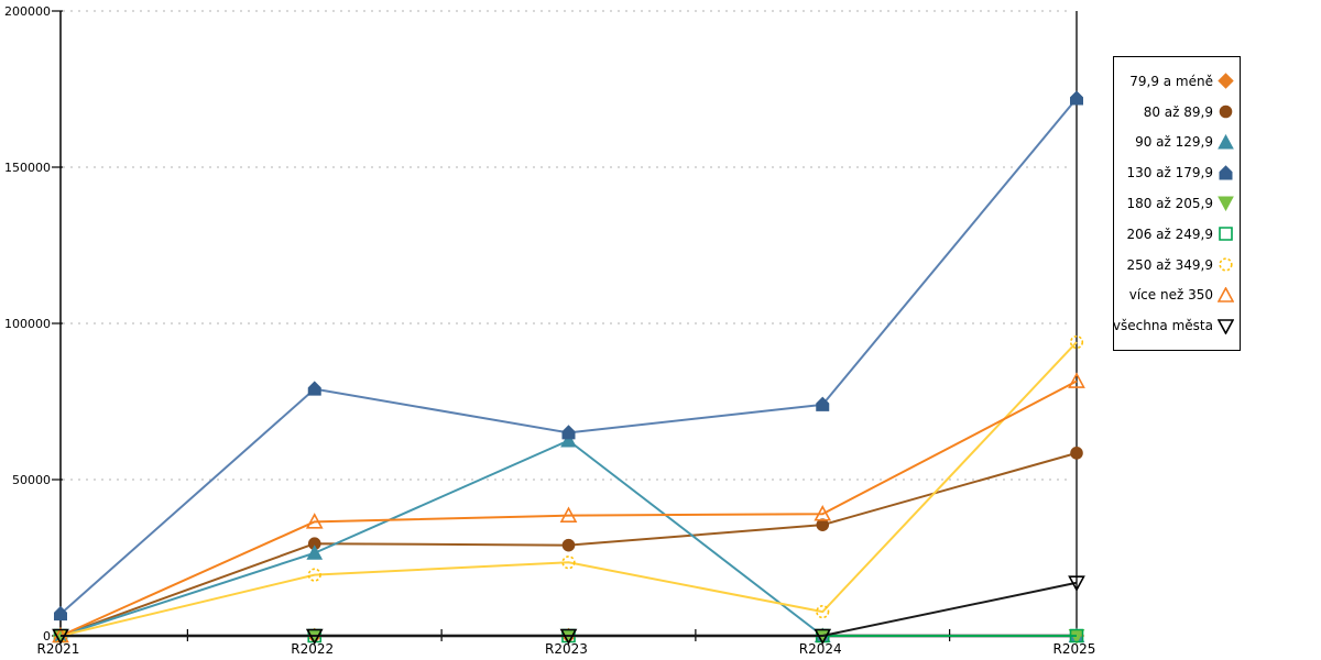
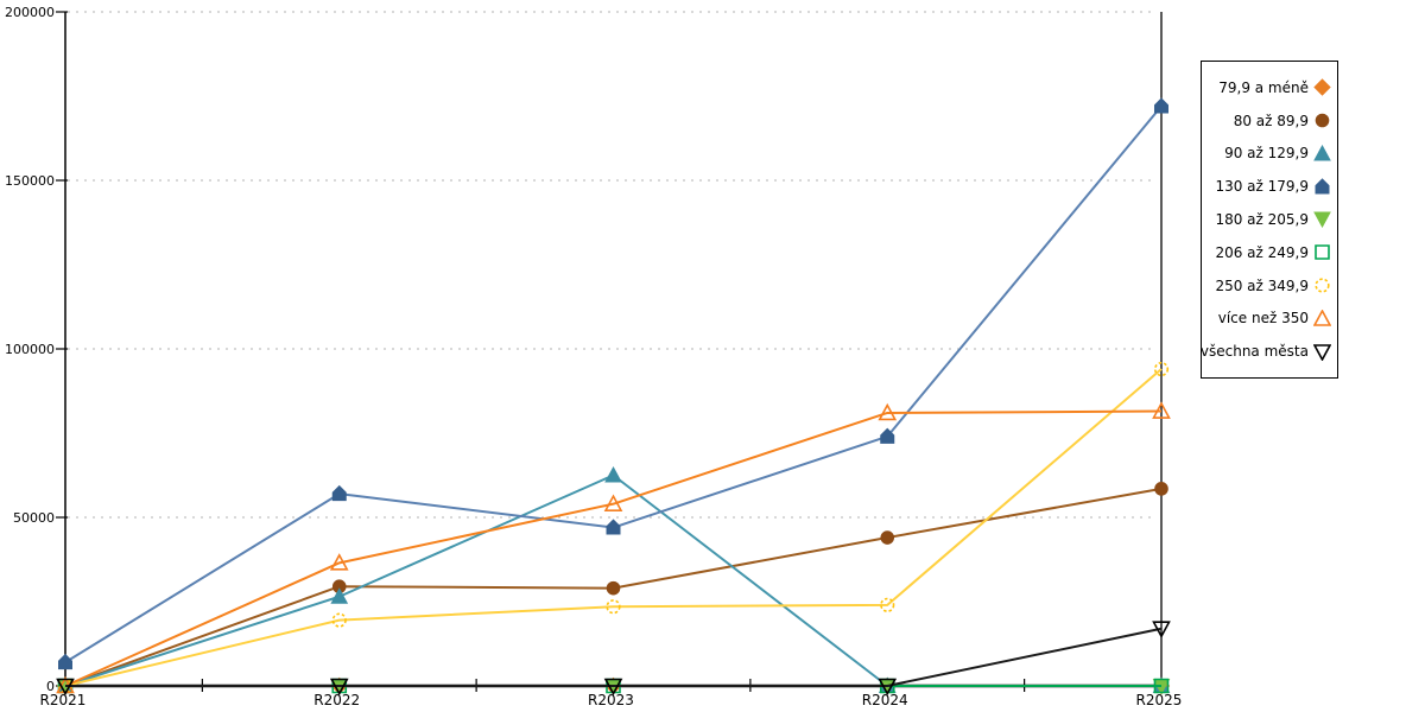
130 až 179,9/R2022: 79000 -> 57000
130 až 179,9/R2023: 65000 -> 47000
více než 350/R2023: 38000 -> 54000
80 až 89,9/R2024: 36000 -> 44000
250 až 349,9/R2024: 8000 -> 24000
více než 350/R2024: 39000 -> 81000
